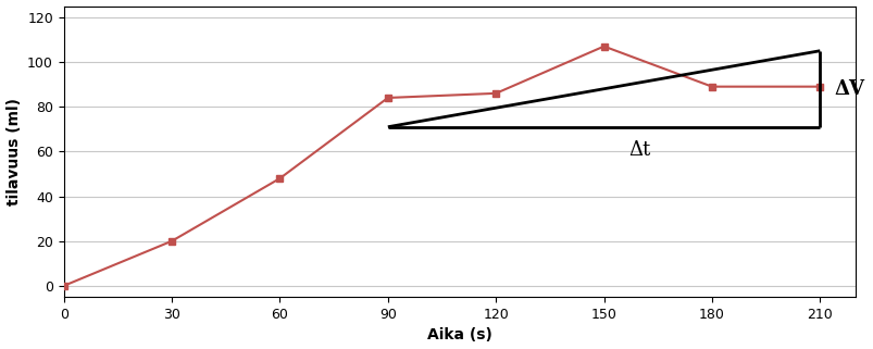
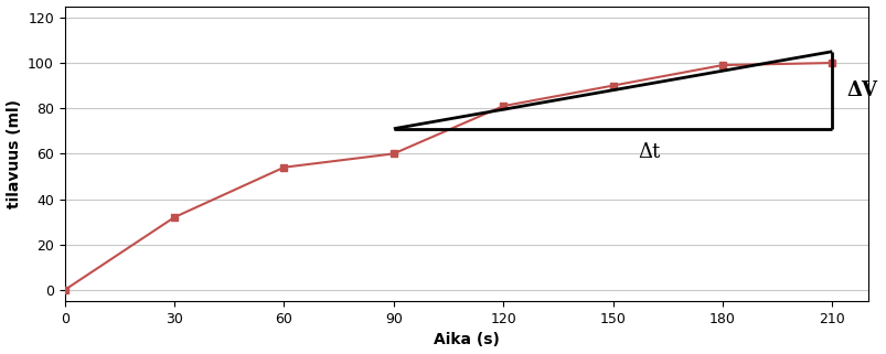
30: 20 -> 32
60: 48 -> 54
90: 84 -> 60
120: 86 -> 81
150: 107 -> 90
180: 89 -> 99
210: 89 -> 100
